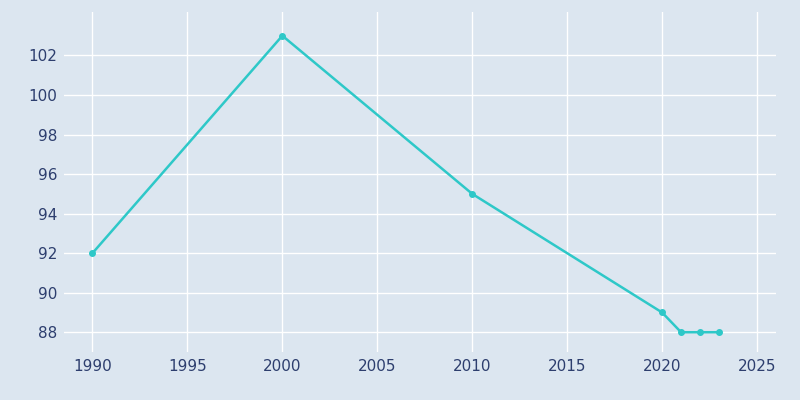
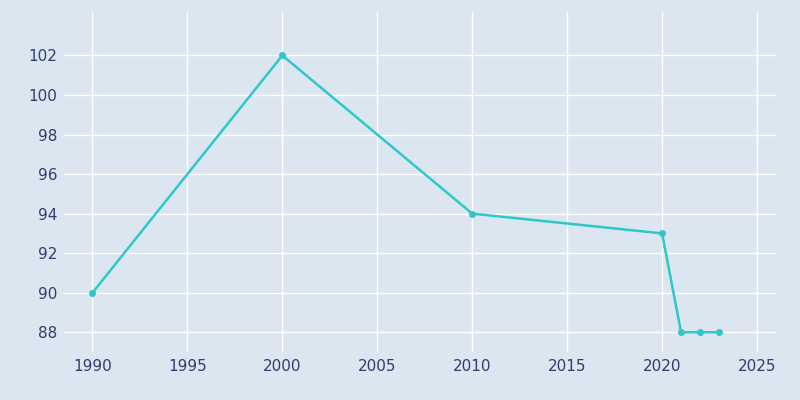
1990: 92 -> 90
2000: 103 -> 102
2010: 95 -> 94
2020: 89 -> 93
